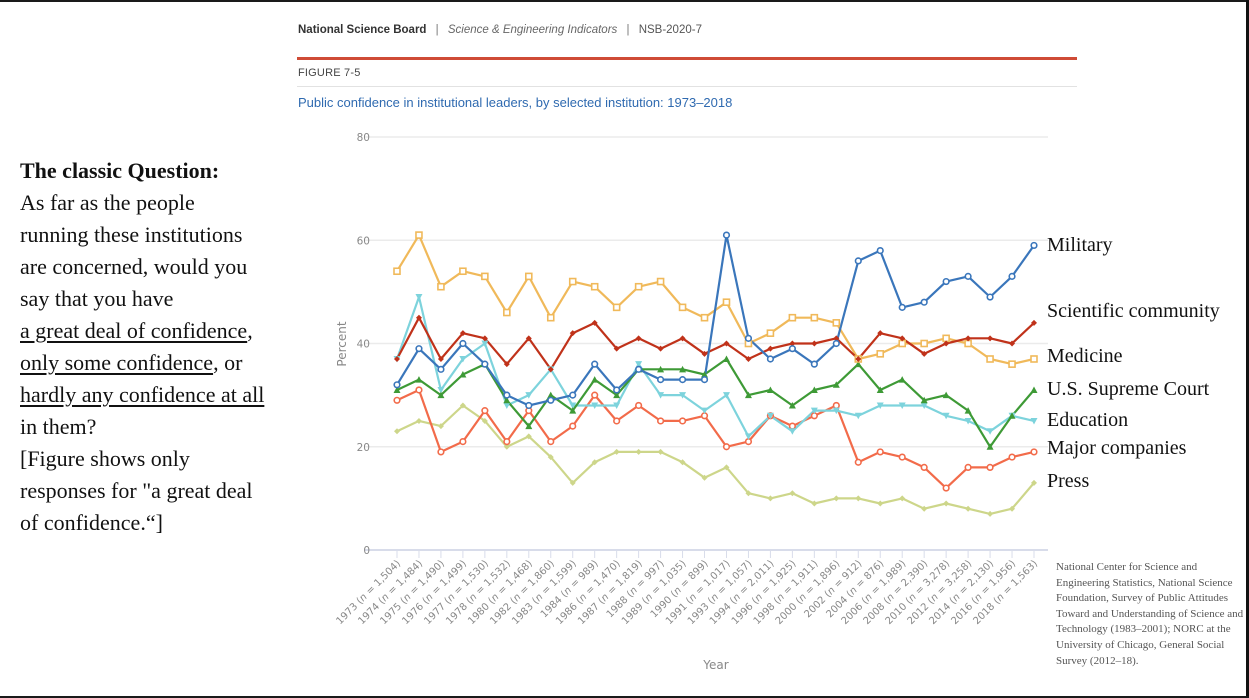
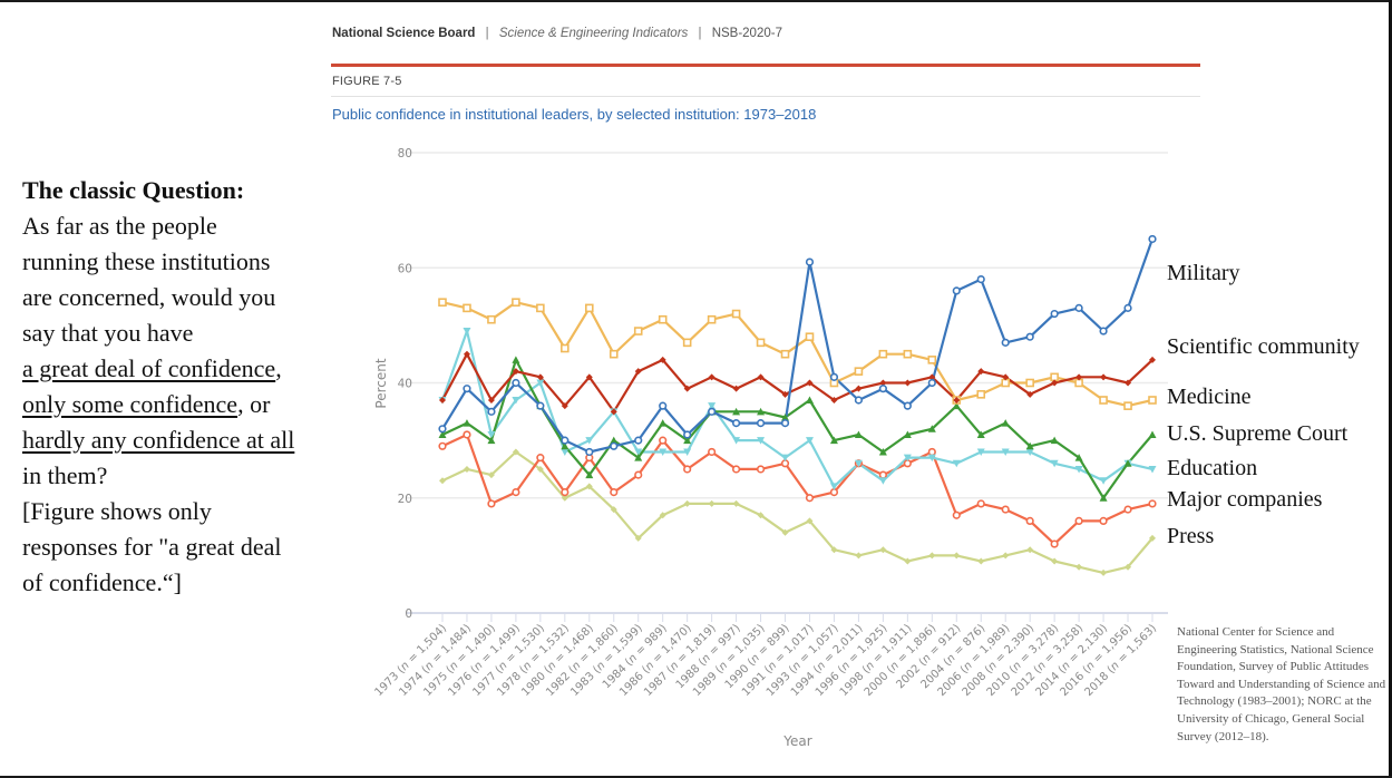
Medicine/1974 (n = 1,484): 61 -> 53
U.S. Supreme Court/1976 (n = 1,499): 34 -> 44
Medicine/1983 (n = 1,599): 52 -> 49
Press/2008 (n = 2,390): 8 -> 11
Military/2018 (n = 1,563): 59 -> 65
